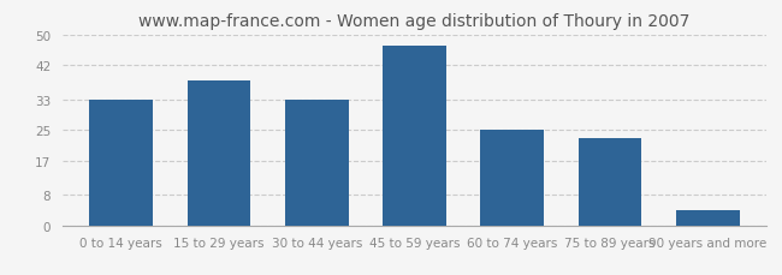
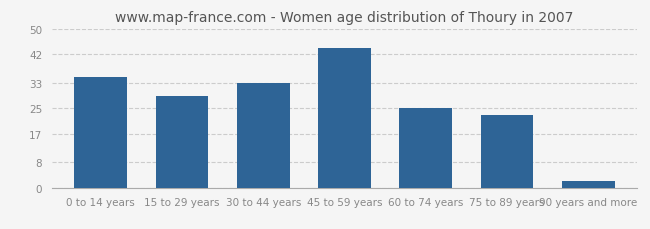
0 to 14 years: 33 -> 35
15 to 29 years: 38 -> 29
45 to 59 years: 47 -> 44
90 years and more: 4 -> 2
